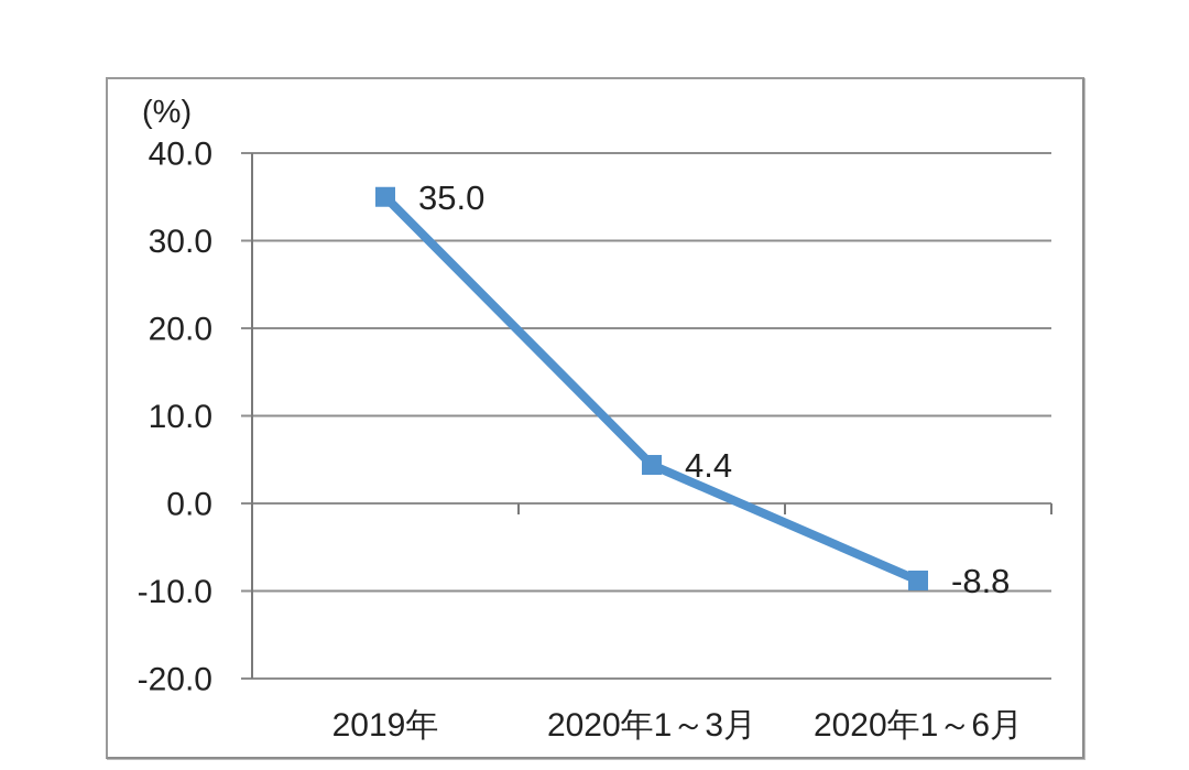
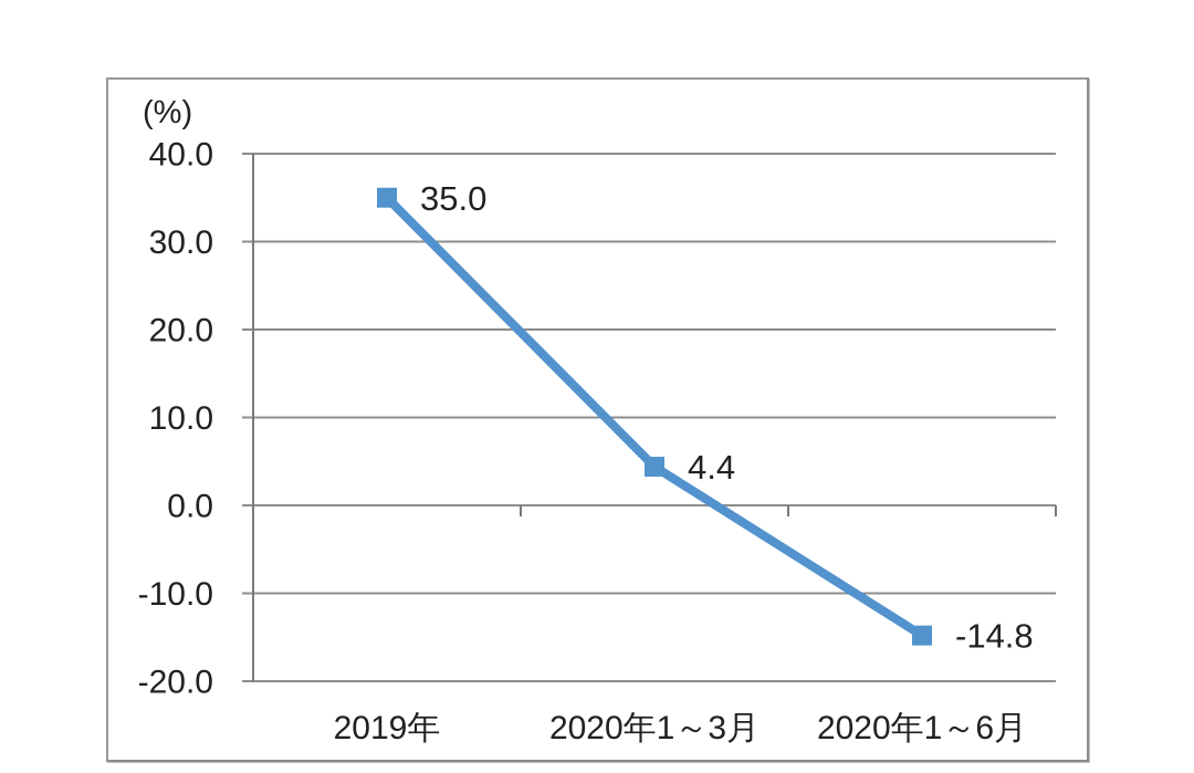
2020年1～6月: -8.8 -> -14.8
